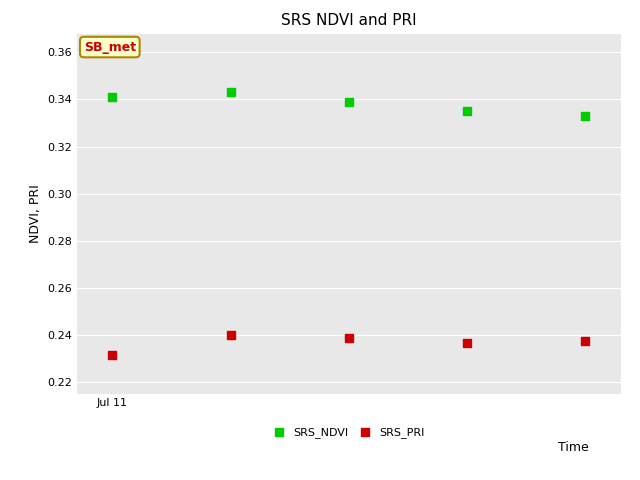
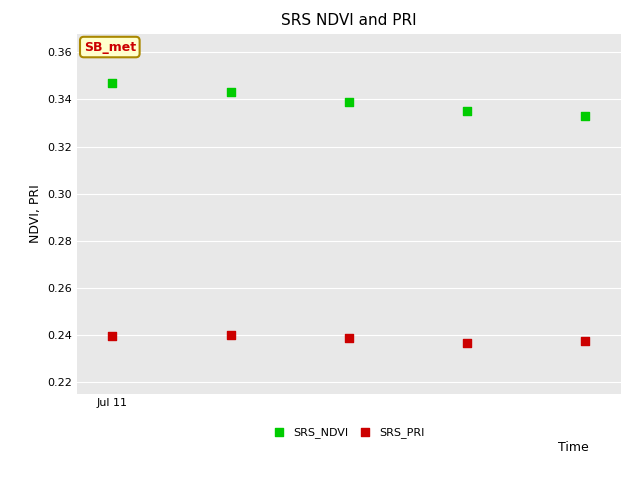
SRS_NDVI/Jul 11: 0.341 -> 0.347
SRS_PRI/Jul 11: 0.2315 -> 0.2395
